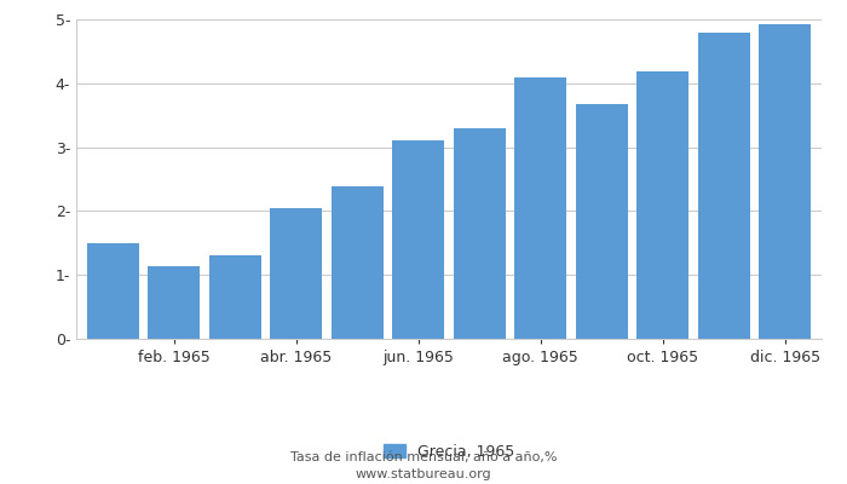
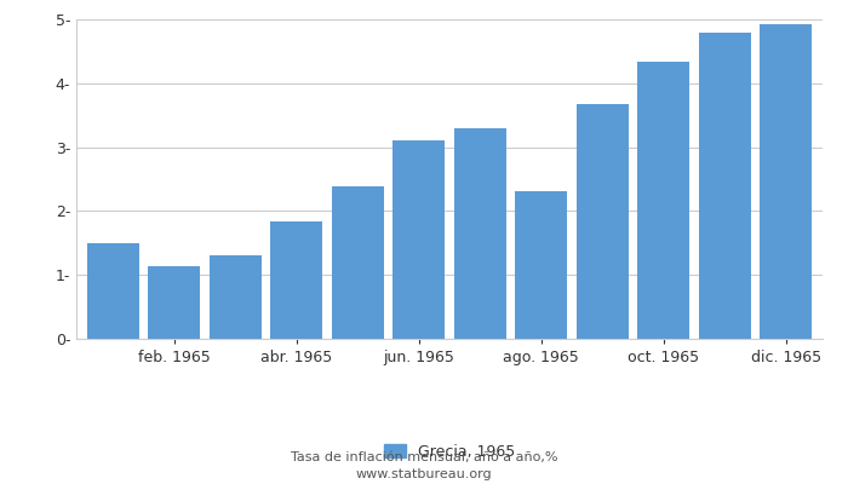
abr. 1965: 2.04- -> 1.84-
ago. 1965: 4.09- -> 2.32-
oct. 1965: 4.18- -> 4.34-
